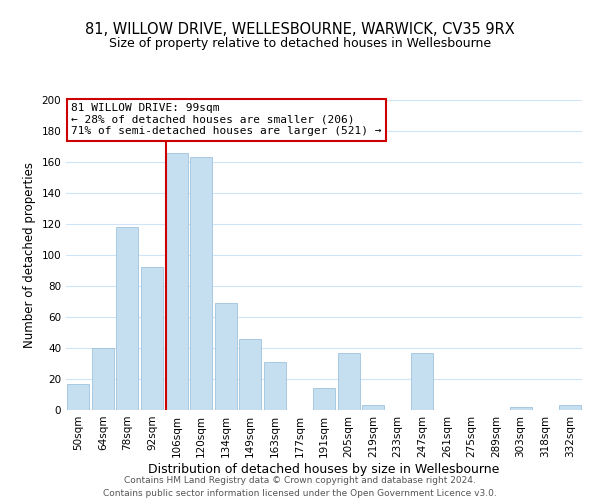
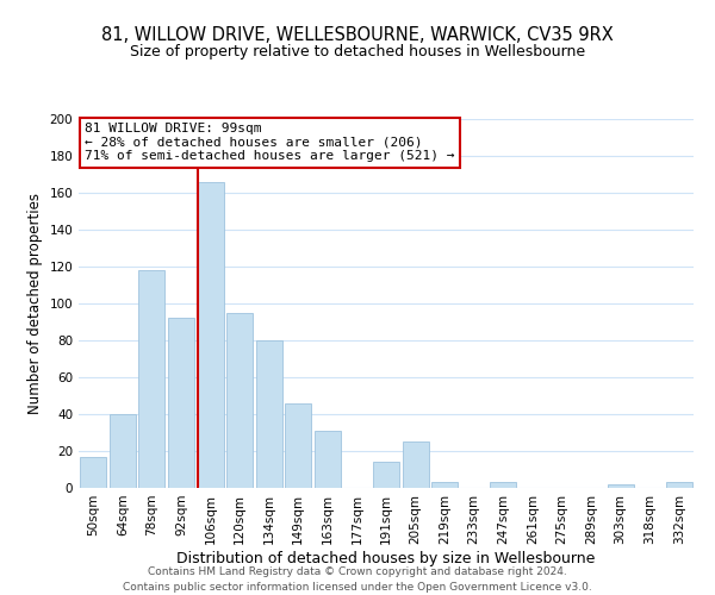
120sqm: 163 -> 95
134sqm: 69 -> 80
205sqm: 37 -> 25
247sqm: 37 -> 3
